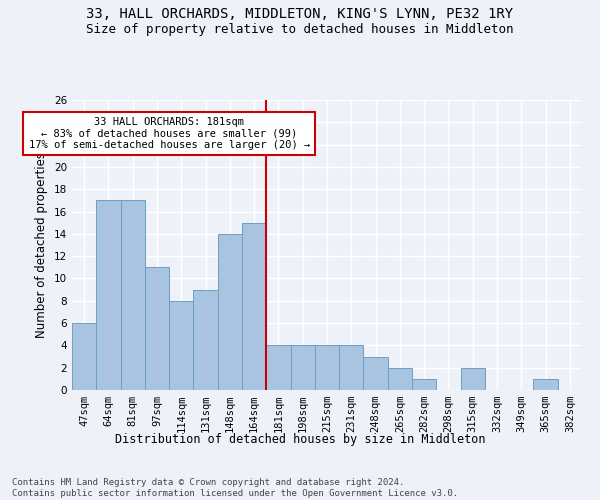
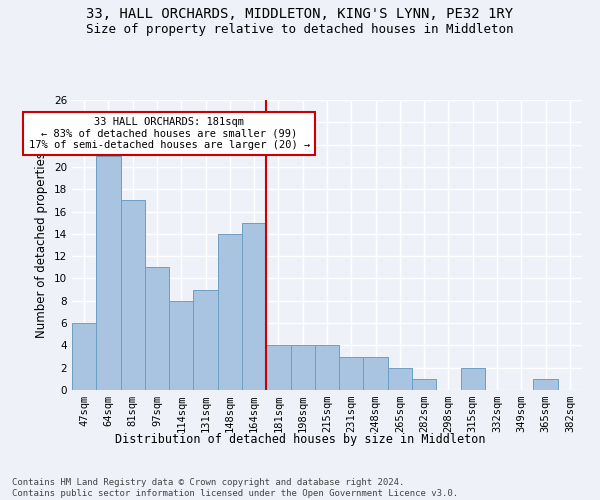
64sqm: 17 -> 21
231sqm: 4 -> 3
